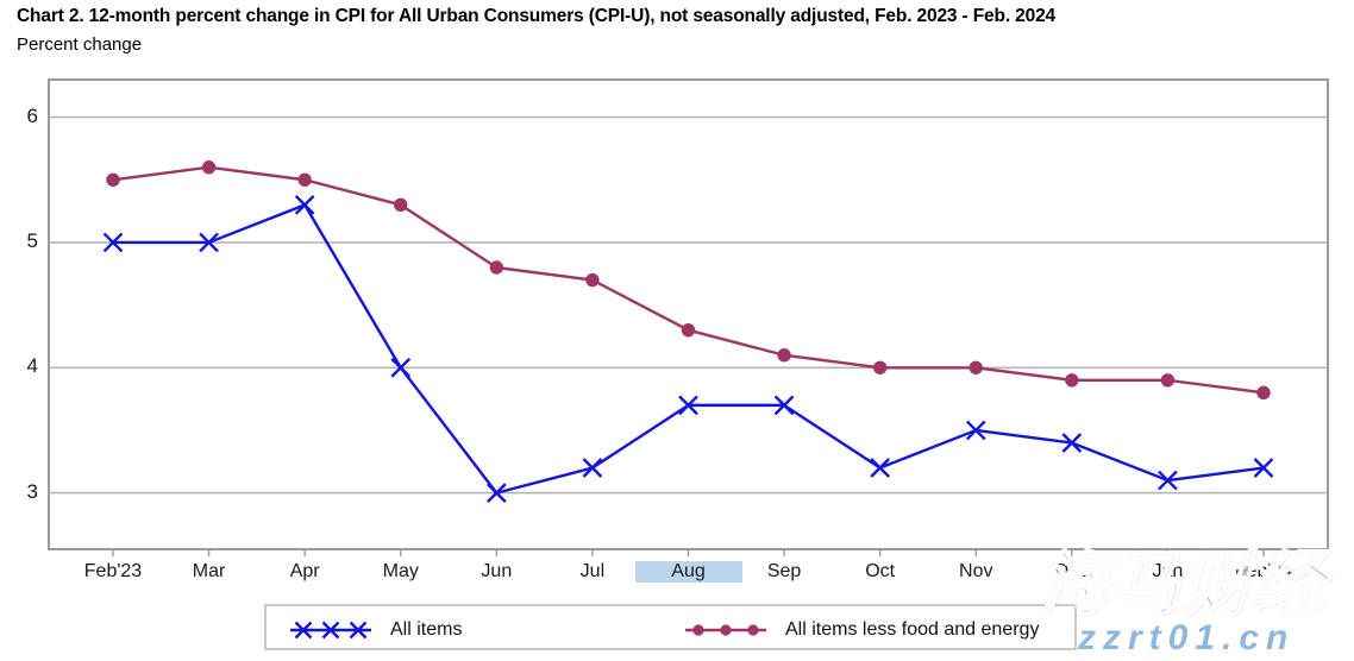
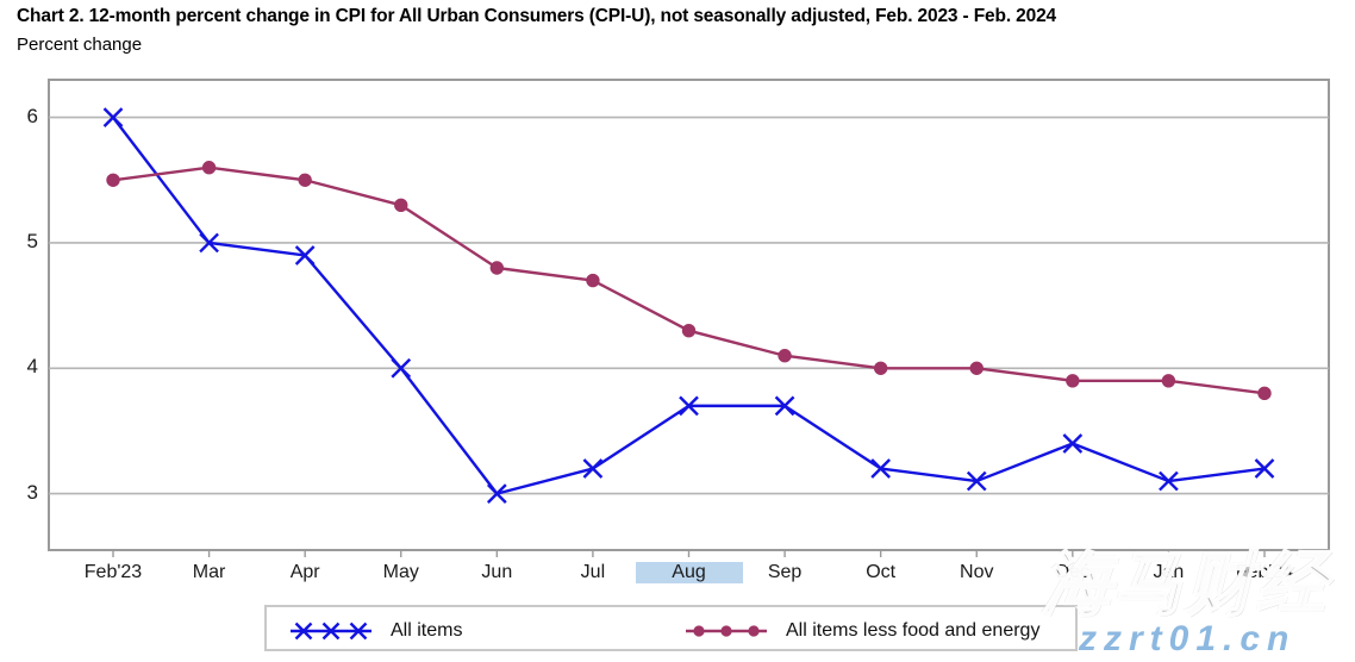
All items/Feb'23: 5.0 -> 6.0
All items/Apr: 5.3 -> 4.9
All items/Nov: 3.5 -> 3.1
